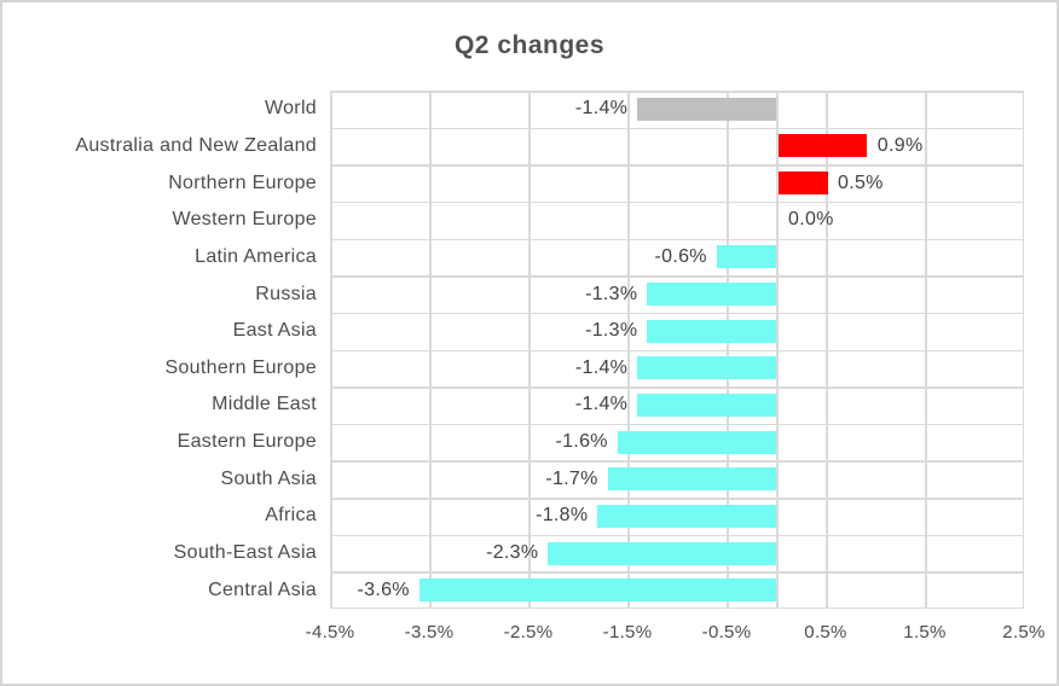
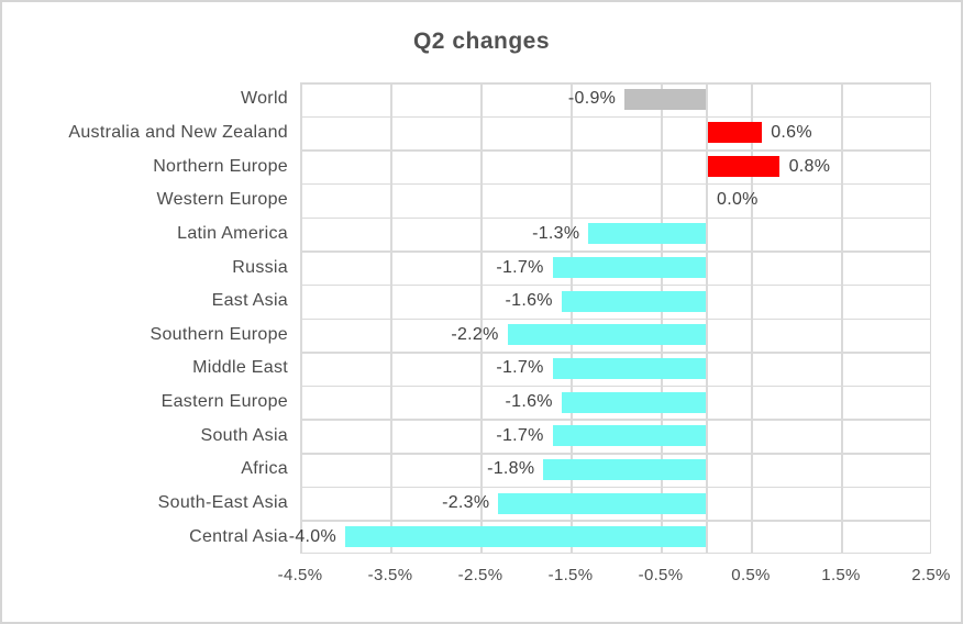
World: -1.4% -> -0.9%
Australia and New Zealand: 0.9% -> 0.6%
Northern Europe: 0.5% -> 0.8%
Latin America: -0.6% -> -1.3%
Russia: -1.3% -> -1.7%
East Asia: -1.3% -> -1.6%
Southern Europe: -1.4% -> -2.2%
Middle East: -1.4% -> -1.7%
Central Asia: -3.6% -> -4.0%
